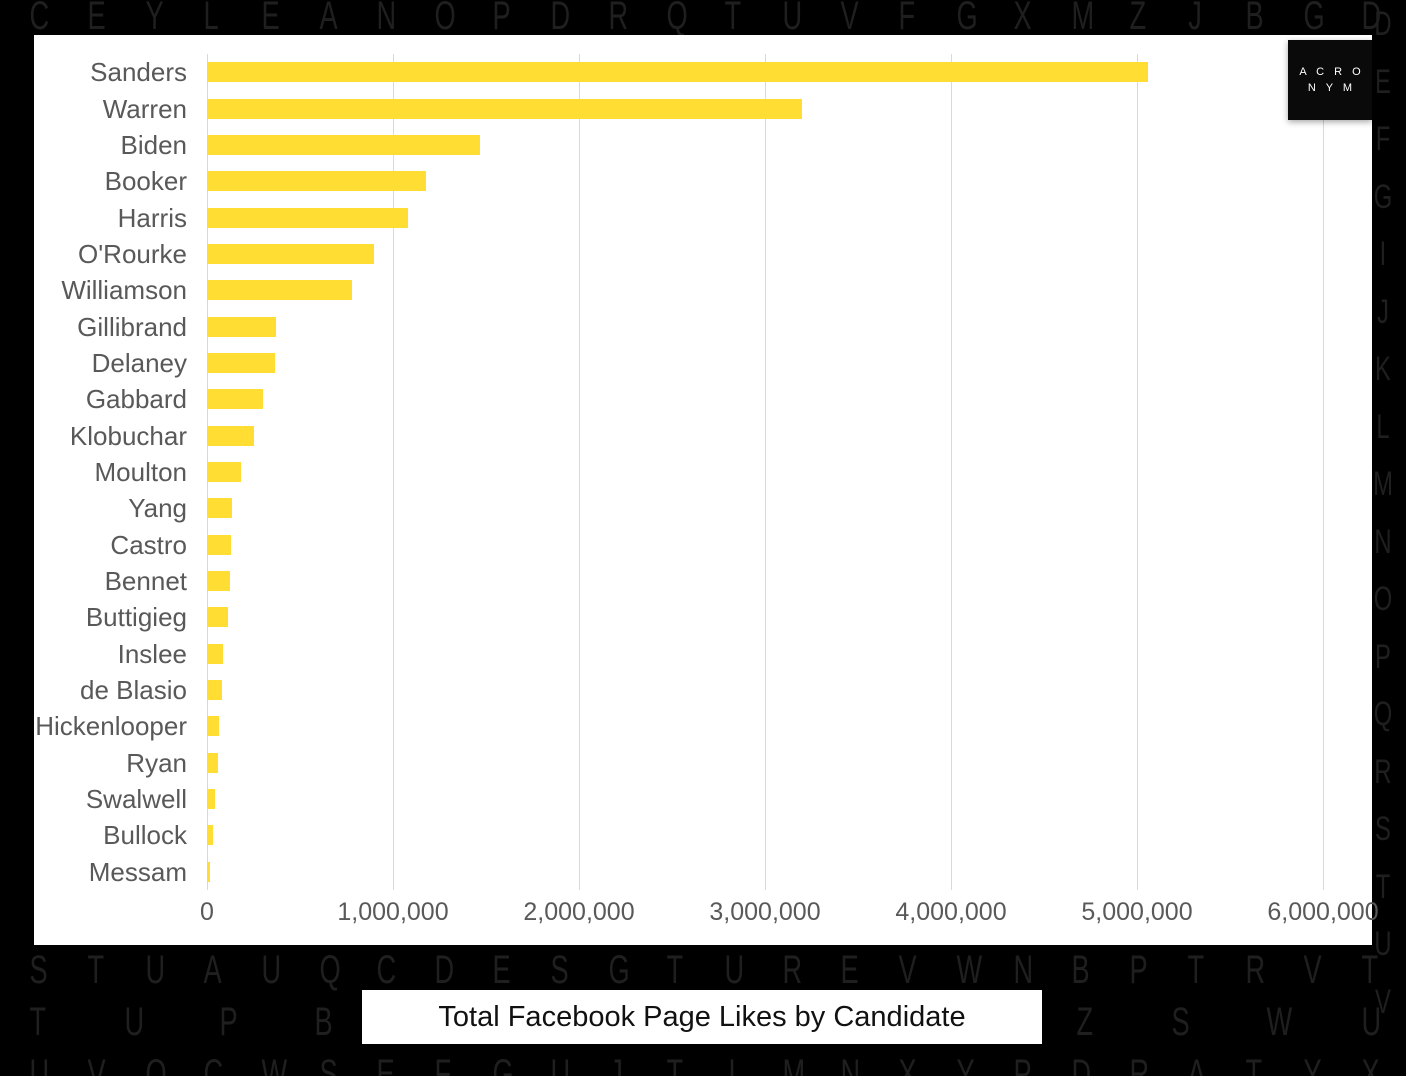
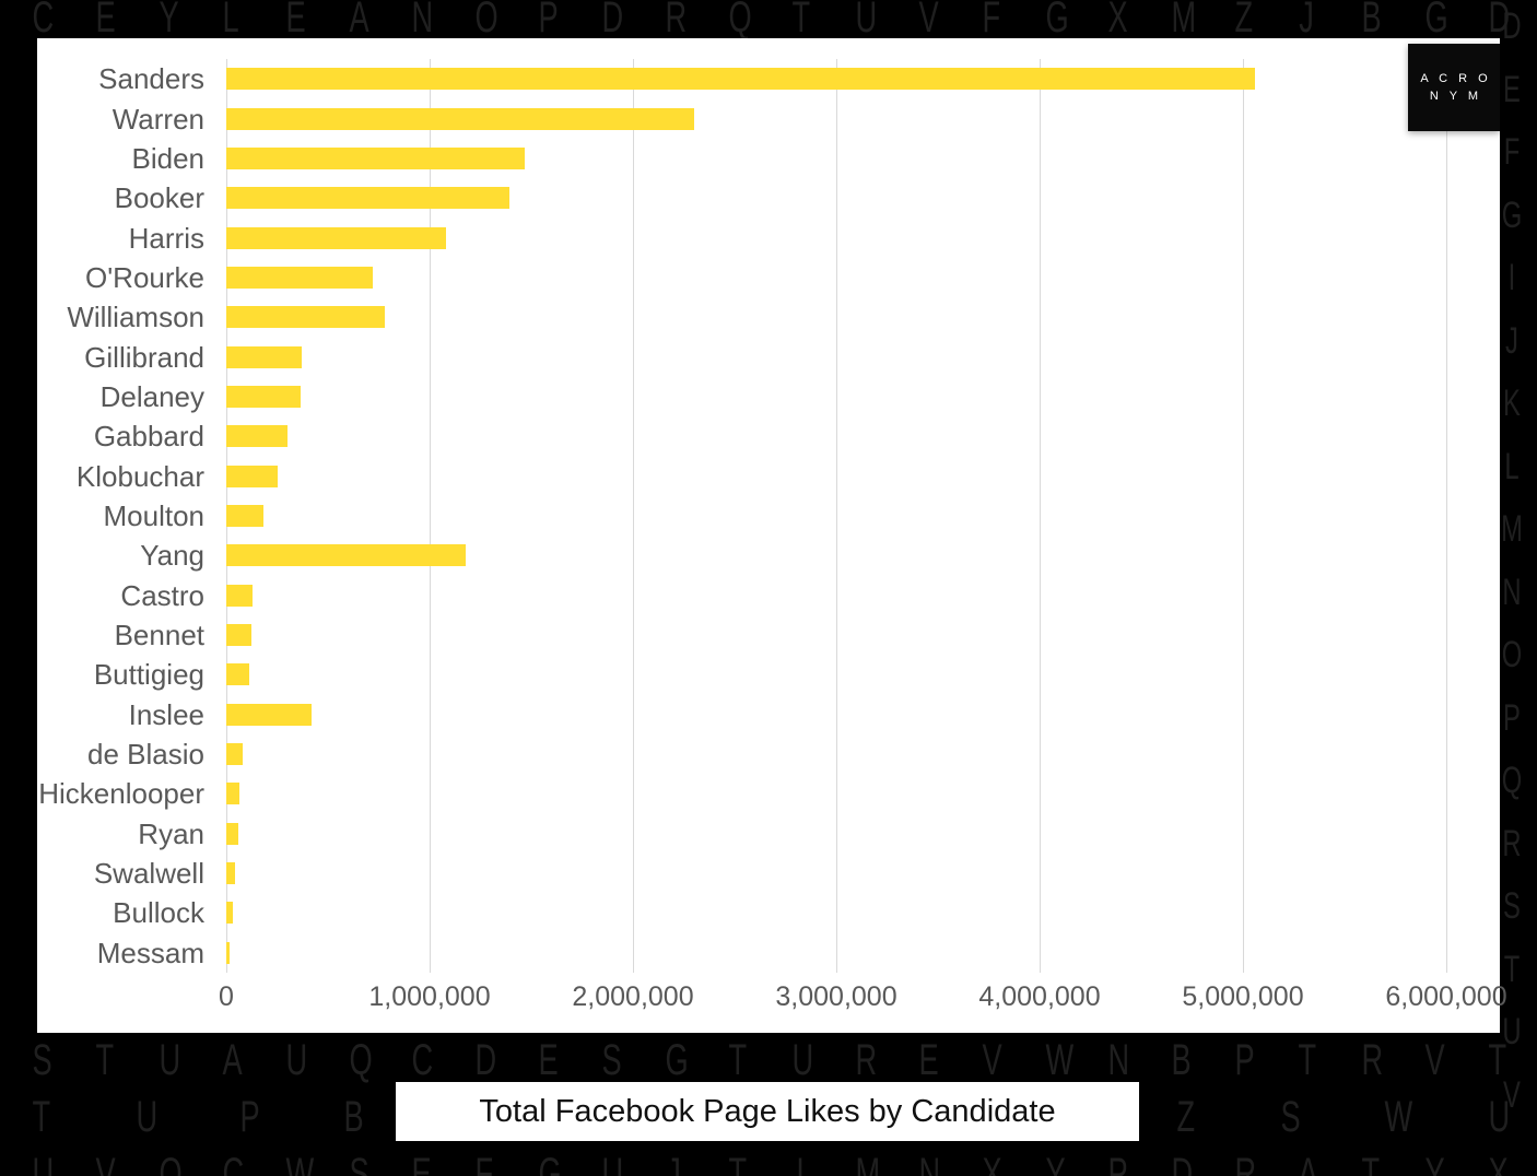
Warren: 3200000 -> 2300000
Booker: 1180000 -> 1390000
O'Rourke: 900000 -> 720000
Yang: 140000 -> 1180000
Inslee: 90000 -> 420000
